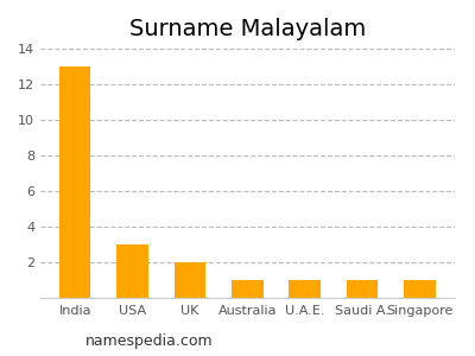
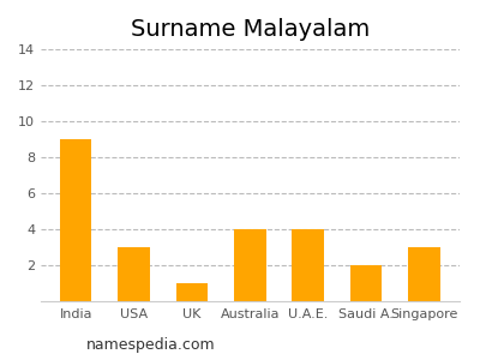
India: 13 -> 9
UK: 2 -> 1
Australia: 1 -> 4
U.A.E.: 1 -> 4
Saudi A.: 1 -> 2
Singapore: 1 -> 3
